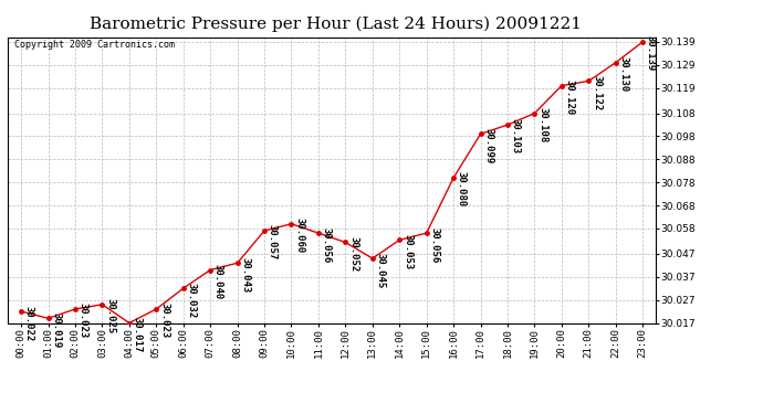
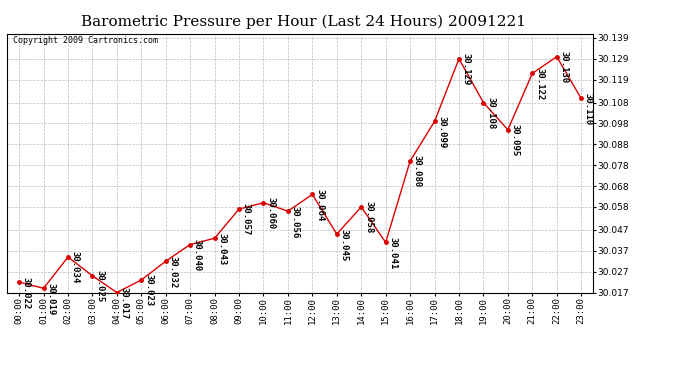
02:00: 30.023 -> 30.034
12:00: 30.052 -> 30.064
14:00: 30.053 -> 30.058
15:00: 30.056 -> 30.041
18:00: 30.103 -> 30.129
20:00: 30.120 -> 30.095
23:00: 30.139 -> 30.110
